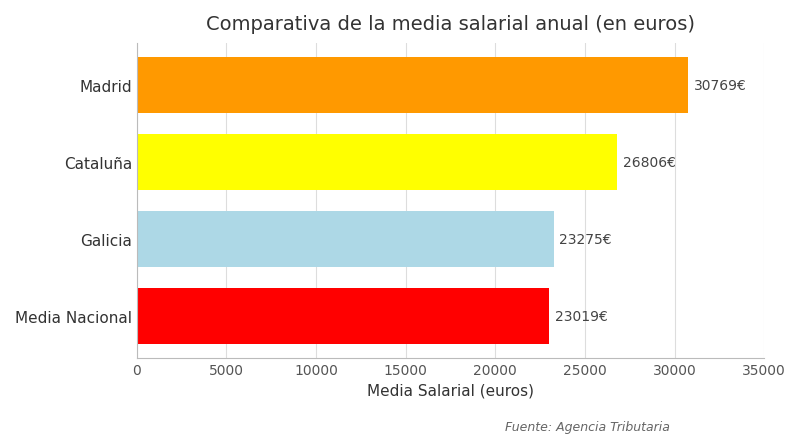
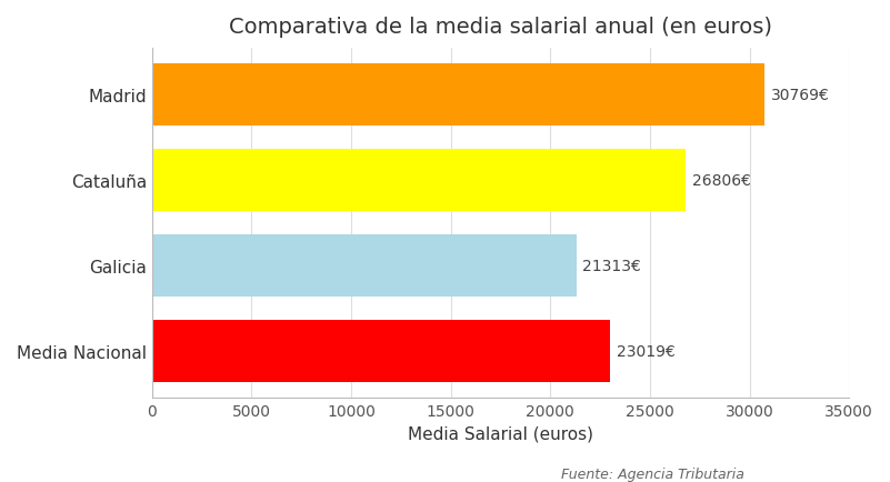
Galicia: 23275€ -> 21313€
